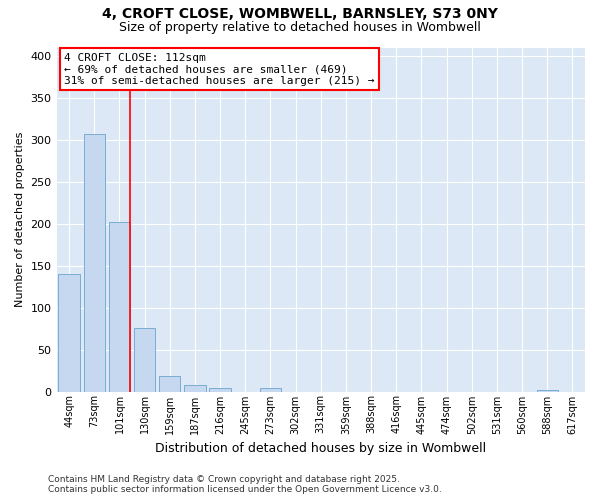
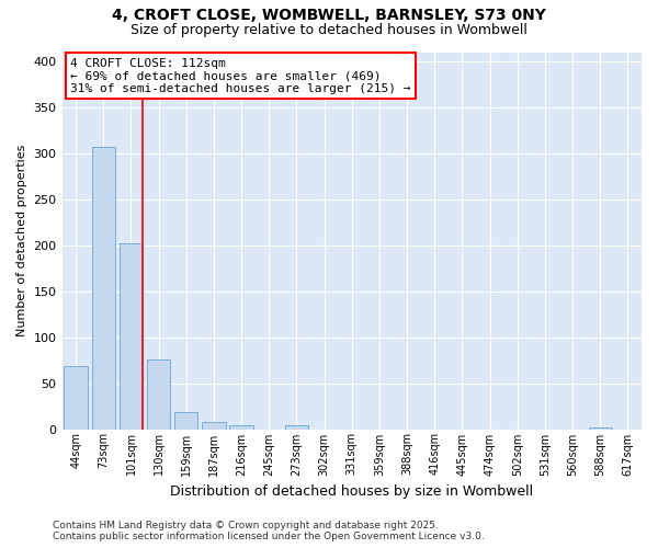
44sqm: 140 -> 68
